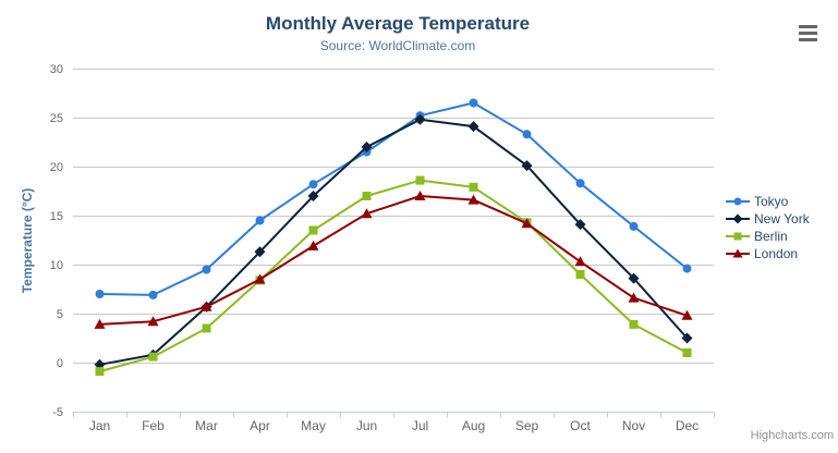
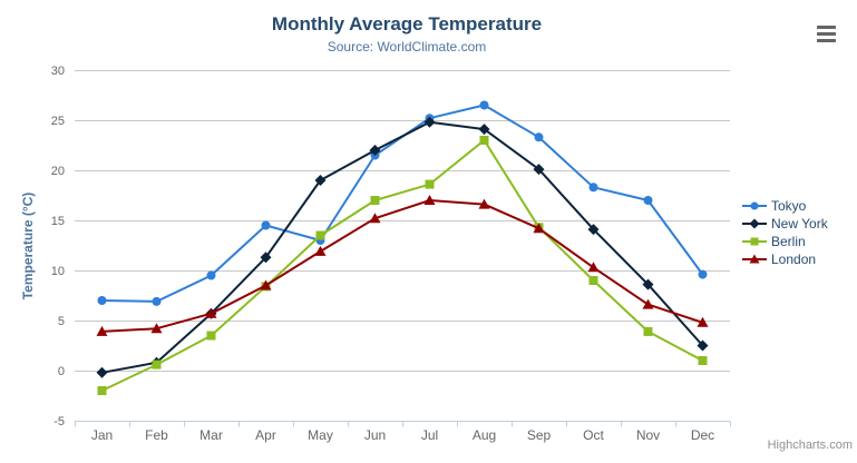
Berlin/Jan: -1 -> -2
Tokyo/May: 18 -> 13
New York/May: 17 -> 19
Berlin/Aug: 18 -> 23
Tokyo/Nov: 14 -> 17
